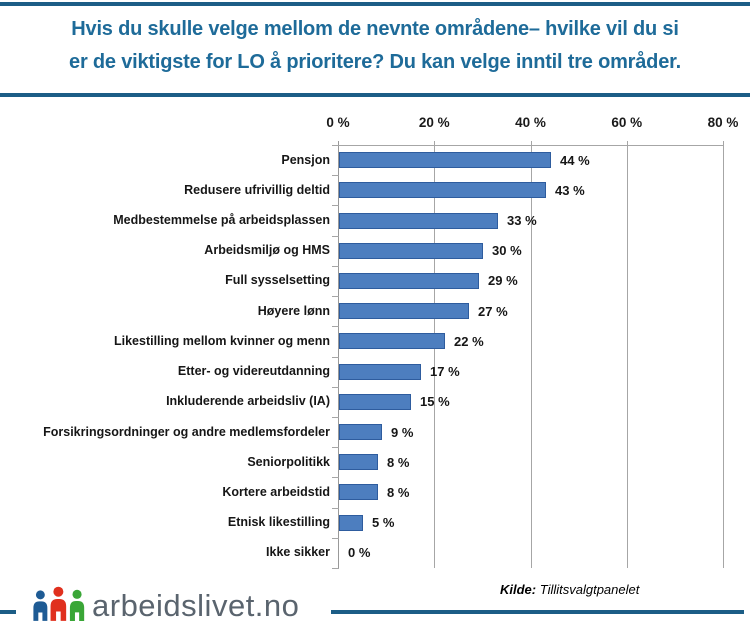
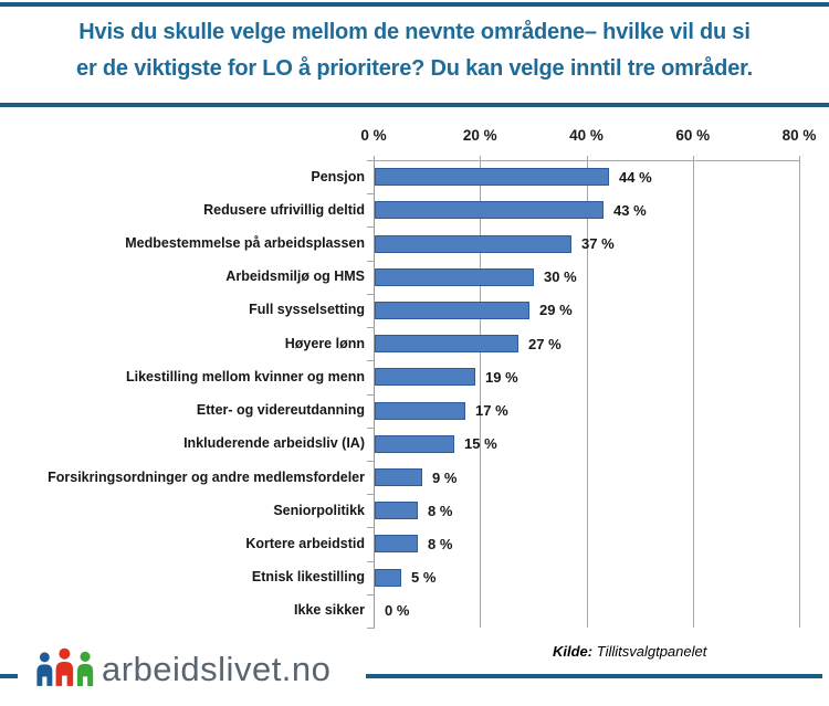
Medbestemmelse på arbeidsplassen: 33 -> 37
Likestilling mellom kvinner og menn: 22 -> 19
